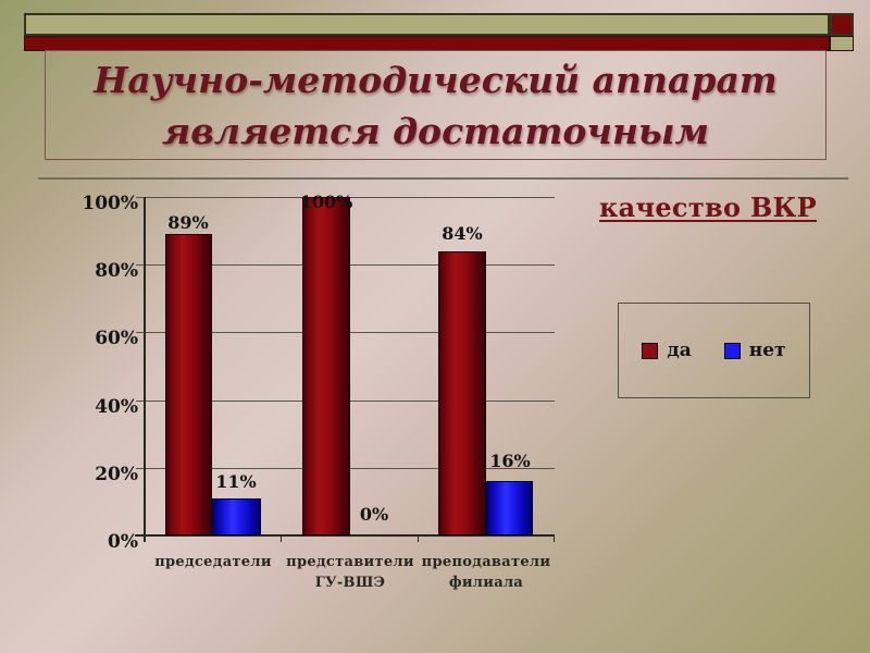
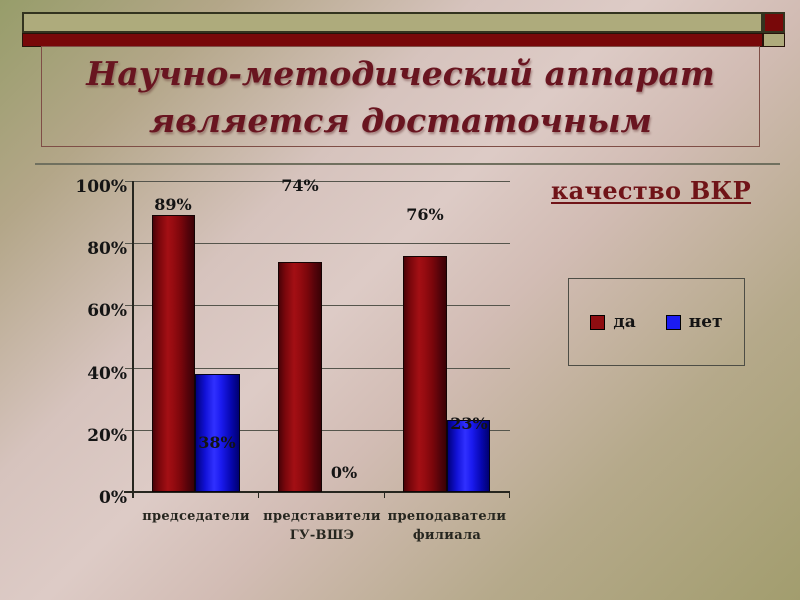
нет/председатели: 11% -> 38%
да/представители ГУ-ВШЭ: 100% -> 74%
да/преподаватели филиала: 84% -> 76%
нет/преподаватели филиала: 16% -> 23%
